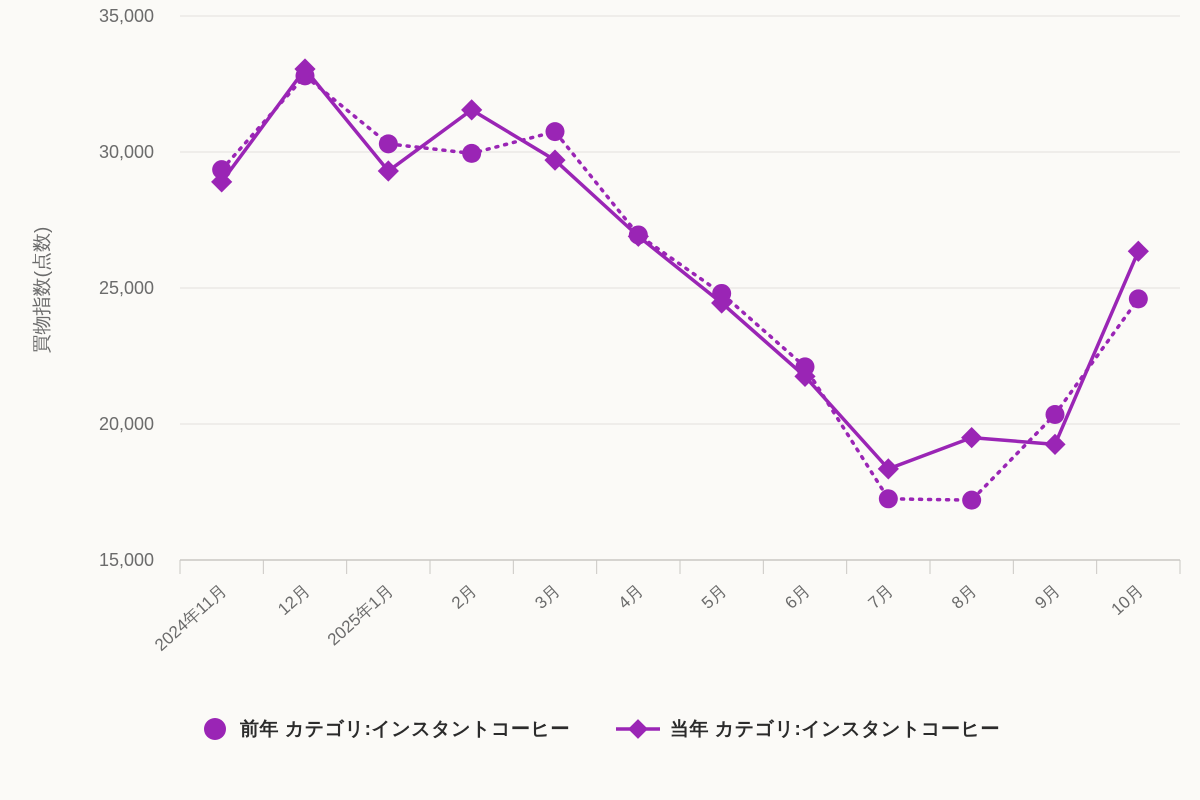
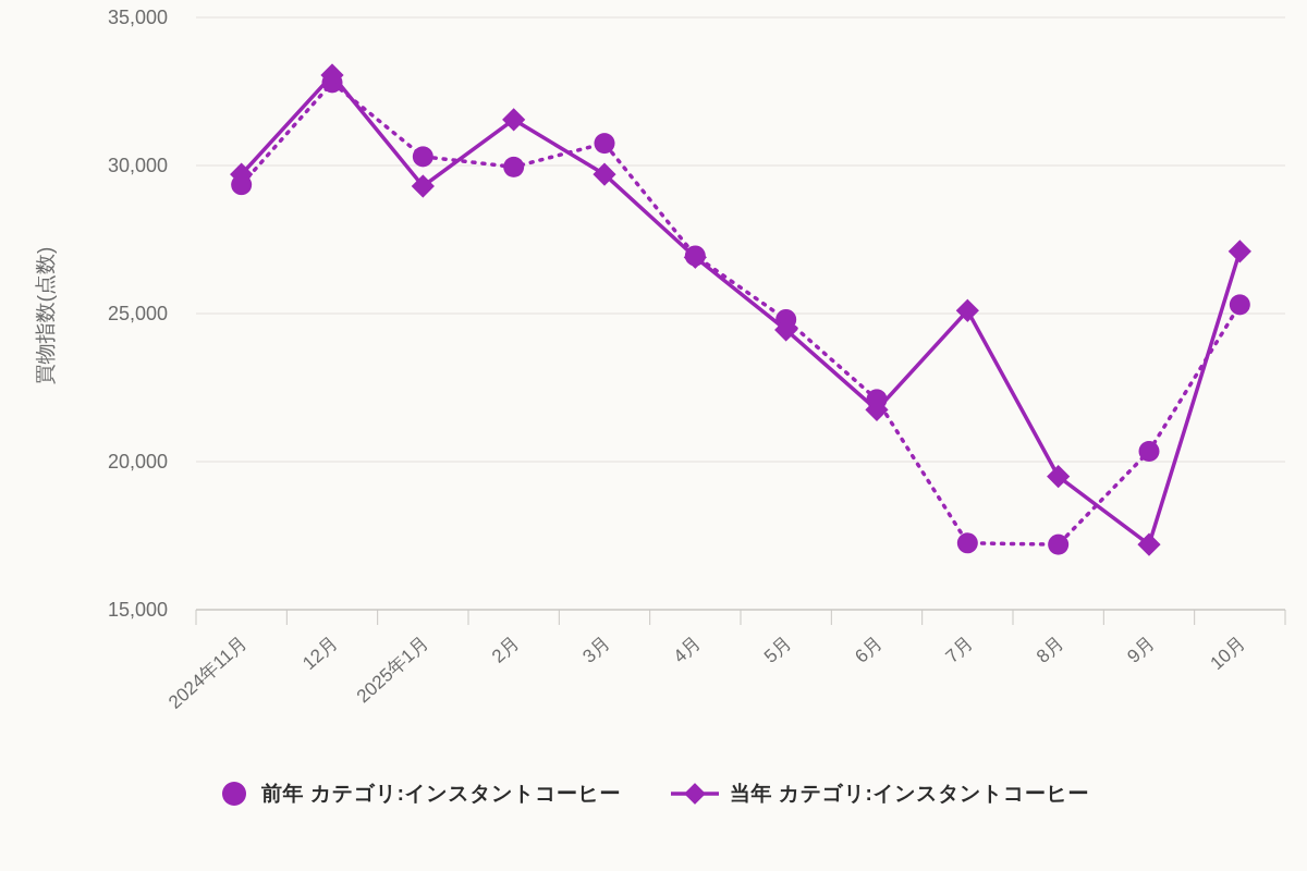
当年 カテゴリ:インスタントコーヒー/2024年11月: 28900 -> 29700
当年 カテゴリ:インスタントコーヒー/7月: 18400 -> 25100
当年 カテゴリ:インスタントコーヒー/9月: 19200 -> 17200
前年 カテゴリ:インスタントコーヒー/10月: 24600 -> 25300
当年 カテゴリ:インスタントコーヒー/10月: 26400 -> 27100
